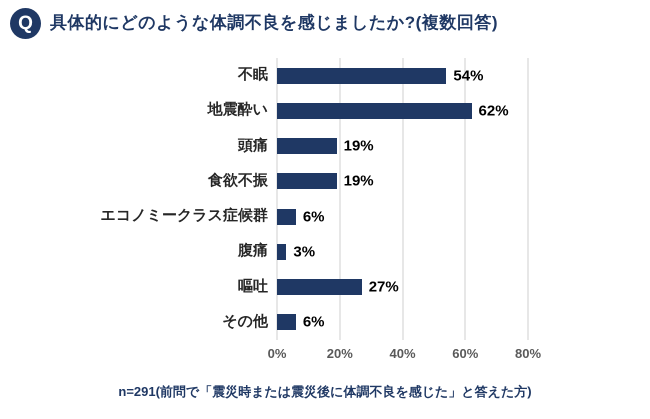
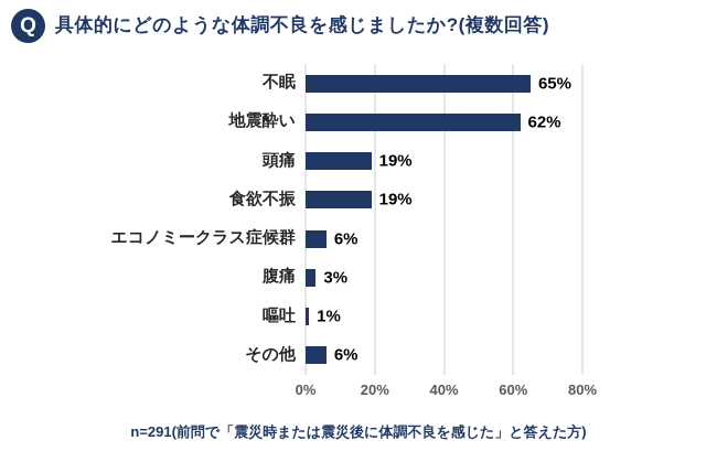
不眠: 54% -> 65%
嘔吐: 27% -> 1%
